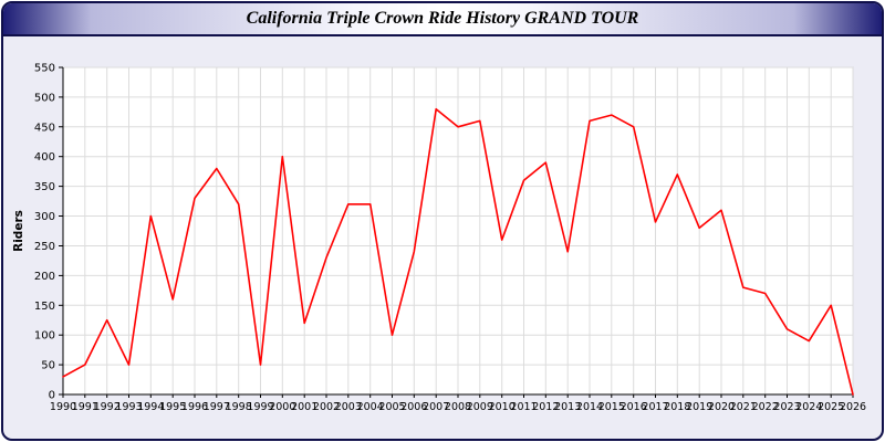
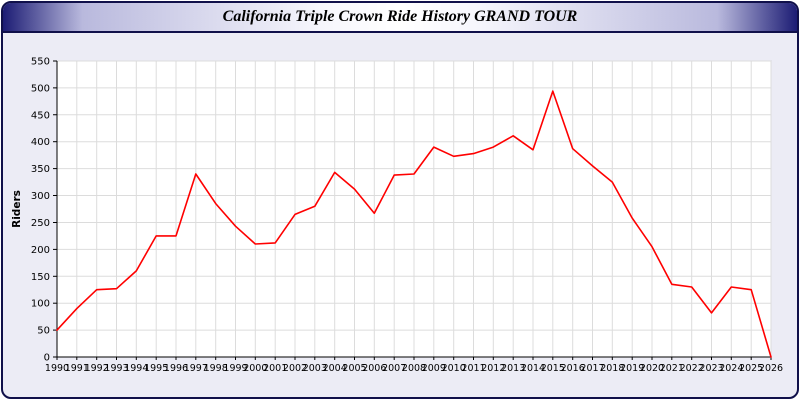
1990: 30 -> 50
1991: 50 -> 90
1993: 50 -> 130
1994: 300 -> 160
1995: 160 -> 220
1996: 330 -> 220
1997: 380 -> 340
1998: 320 -> 280
1999: 50 -> 240
2000: 400 -> 210
2001: 120 -> 210
2002: 230 -> 260
2003: 320 -> 280
2004: 320 -> 340
2005: 100 -> 310
2006: 240 -> 270
2007: 480 -> 340
2008: 450 -> 340
2009: 460 -> 390
2010: 260 -> 370
2011: 360 -> 380
2013: 240 -> 410
2014: 460 -> 380
2015: 470 -> 490
2016: 450 -> 390
2017: 290 -> 360
2018: 370 -> 320
2019: 280 -> 260
2020: 310 -> 200
2021: 180 -> 140
2022: 170 -> 130
2023: 110 -> 80
2024: 90 -> 130
2025: 150 -> 120
